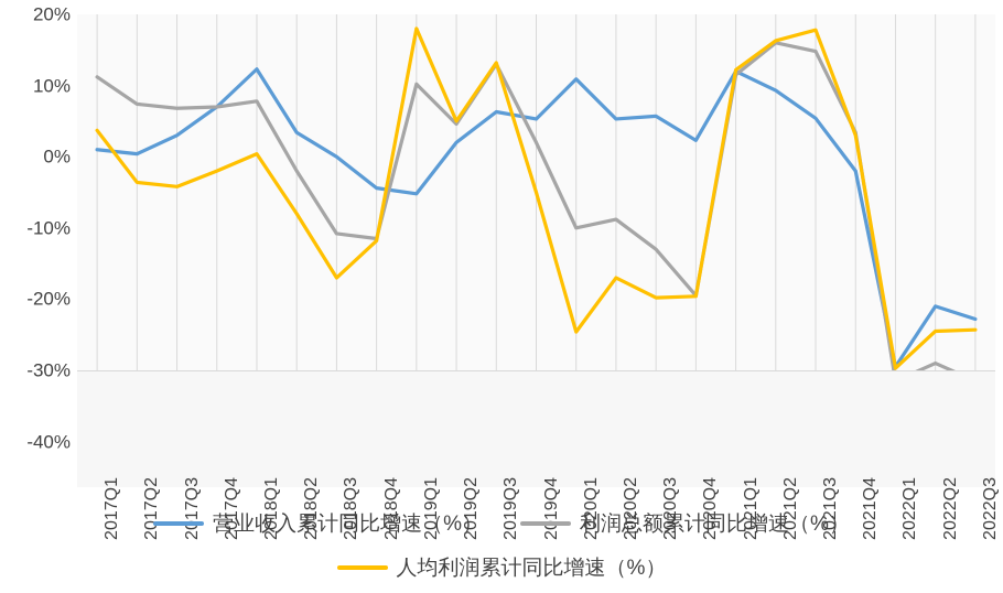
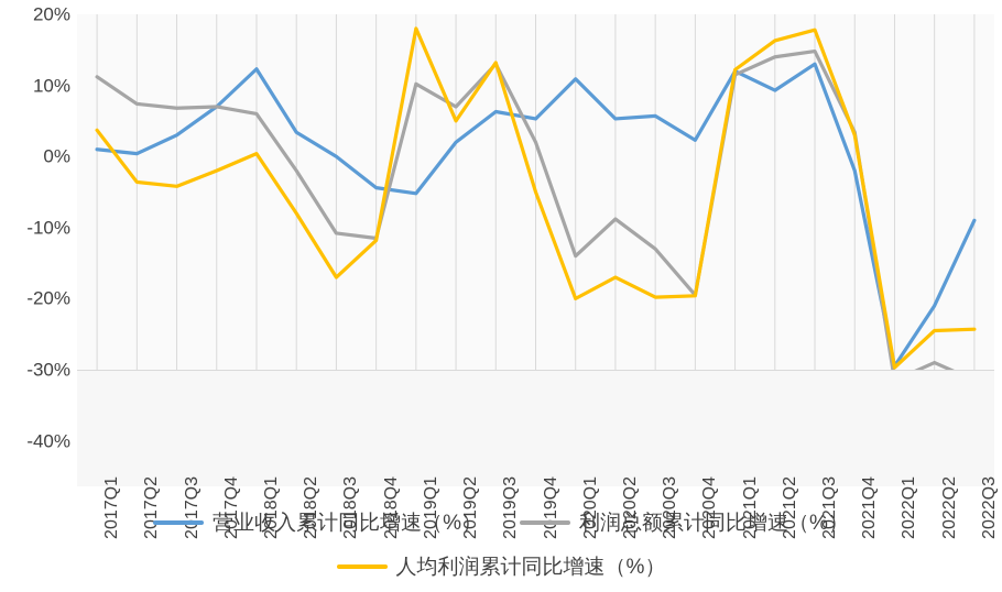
利润总额累计同比增速（%）/2018Q1: 8% -> 6%
利润总额累计同比增速（%）/2019Q2: 5% -> 7%
利润总额累计同比增速（%）/2020Q1: -10% -> -14%
人均利润累计同比增速（%）/2020Q1: -25% -> -20%
利润总额累计同比增速（%）/2021Q2: 16% -> 14%
营业收入累计同比增速（%）/2021Q3: 5% -> 13%
营业收入累计同比增速（%）/2022Q3: -23% -> -9%
